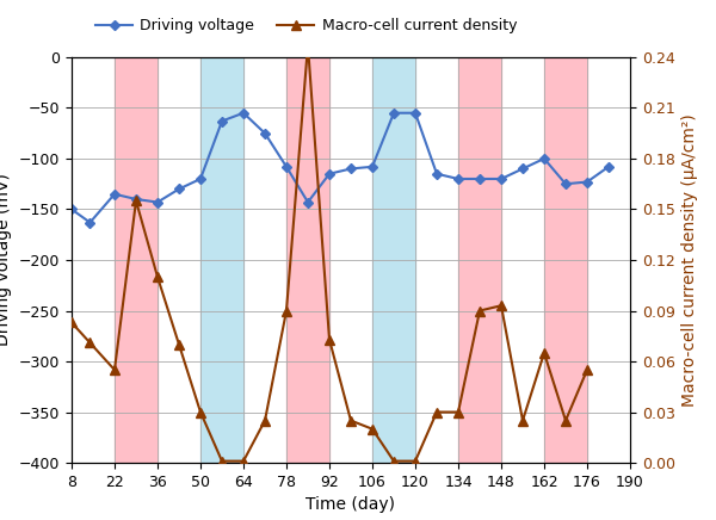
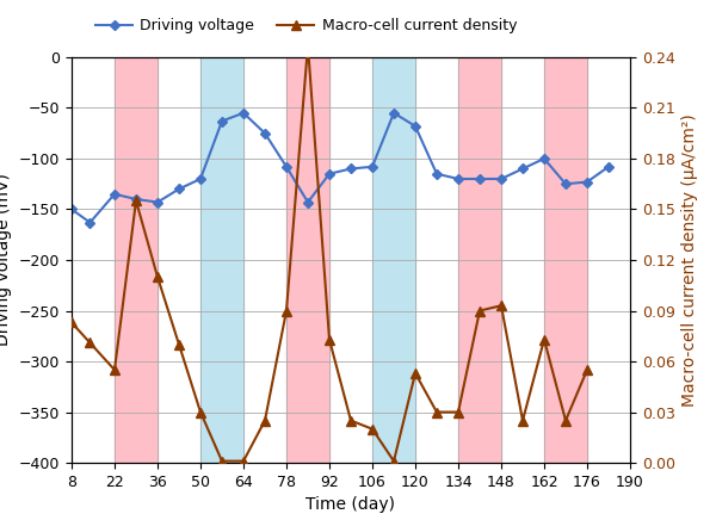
Driving voltage/120: -55 -> -68
Macro-cell current density/120: 0.001 -> 0.053
Macro-cell current density/162: 0.065 -> 0.073
